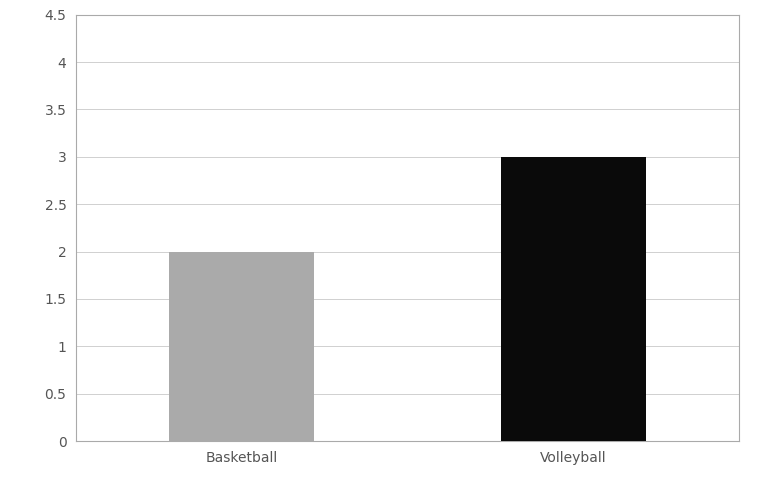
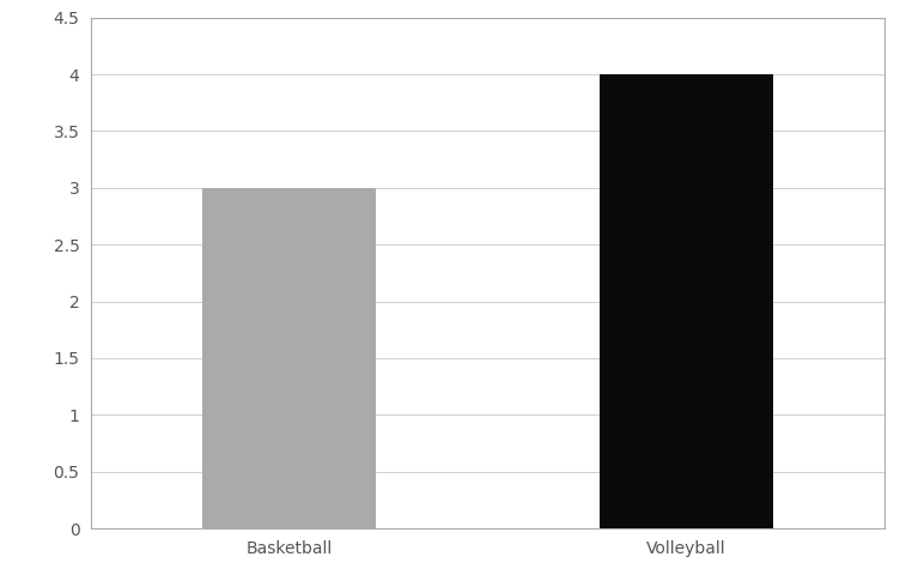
Basketball: 2 -> 3
Volleyball: 3 -> 4
